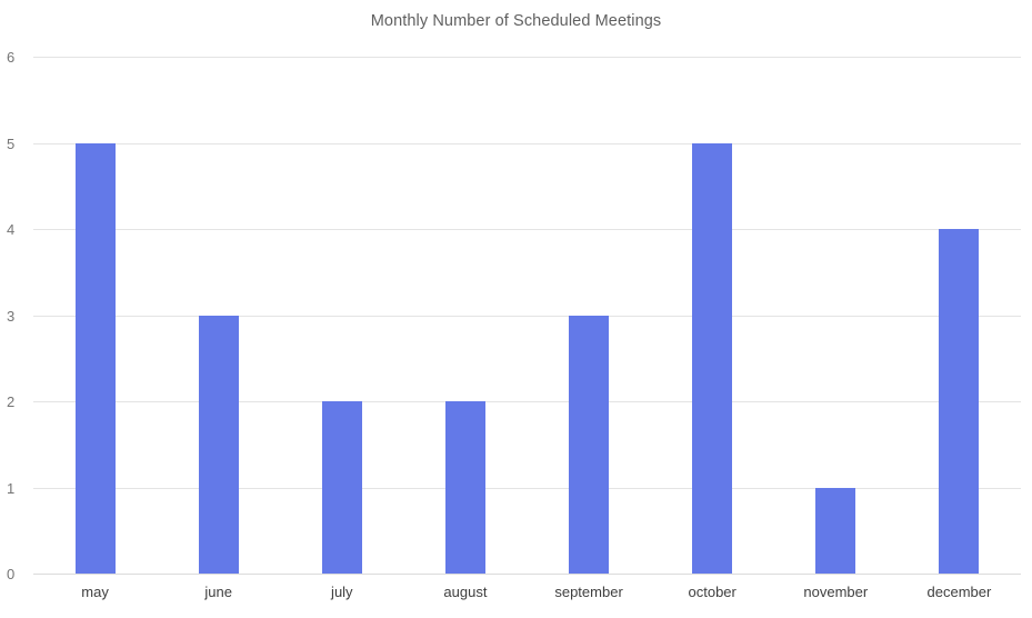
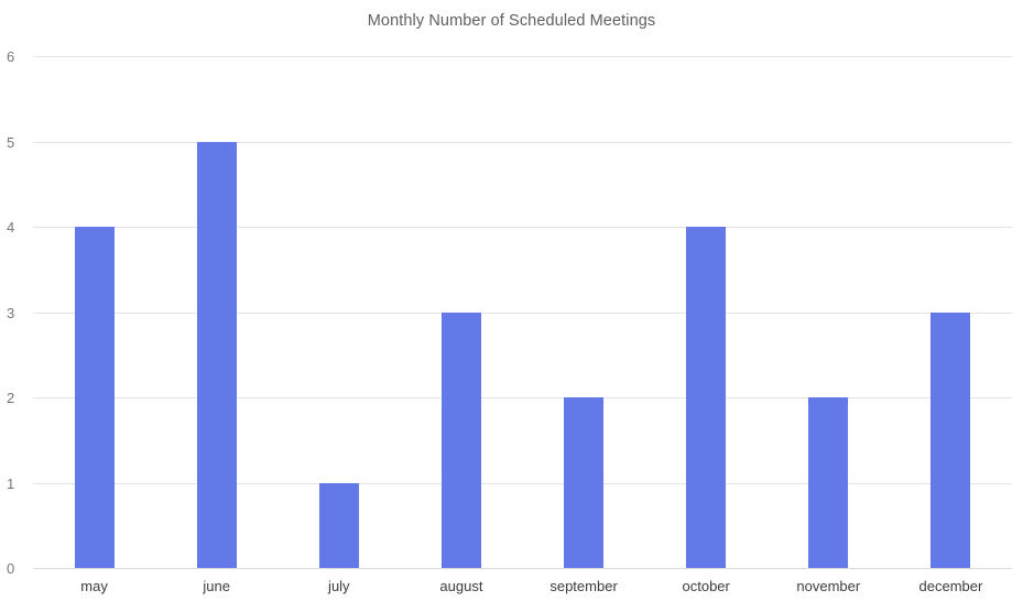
may: 5 -> 4
june: 3 -> 5
july: 2 -> 1
august: 2 -> 3
september: 3 -> 2
october: 5 -> 4
november: 1 -> 2
december: 4 -> 3
